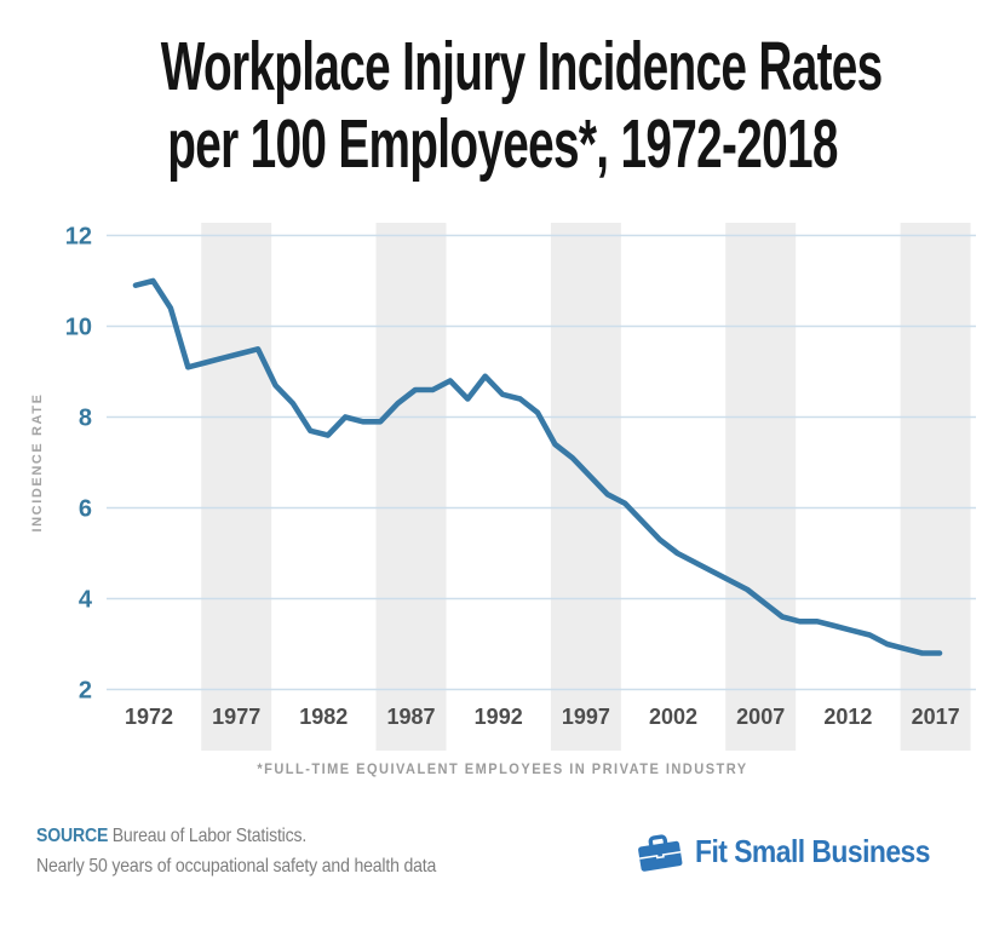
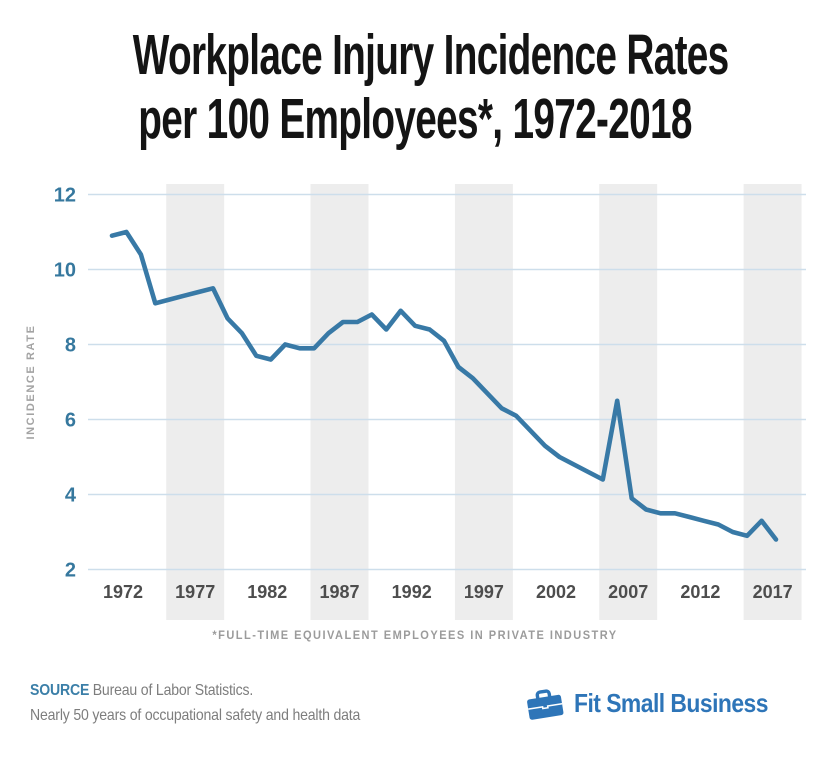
2007: 4.2 -> 6.5
2017: 2.8 -> 3.3
